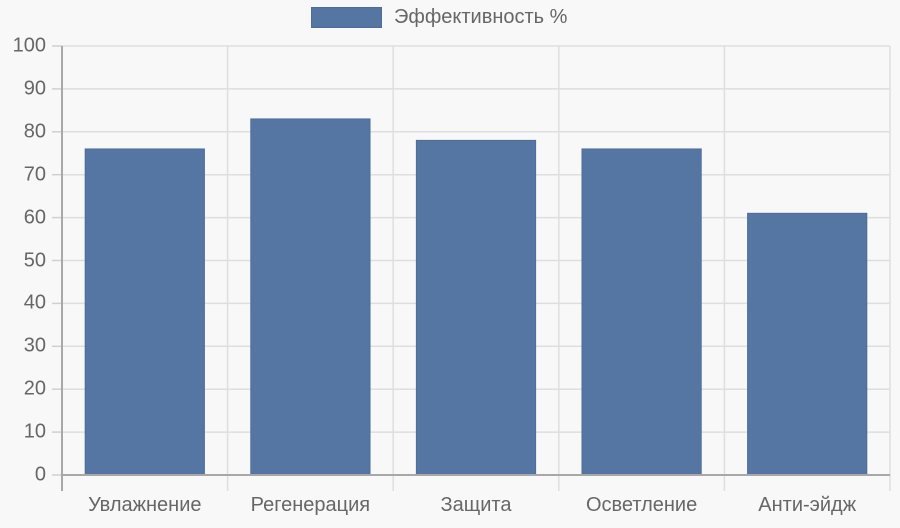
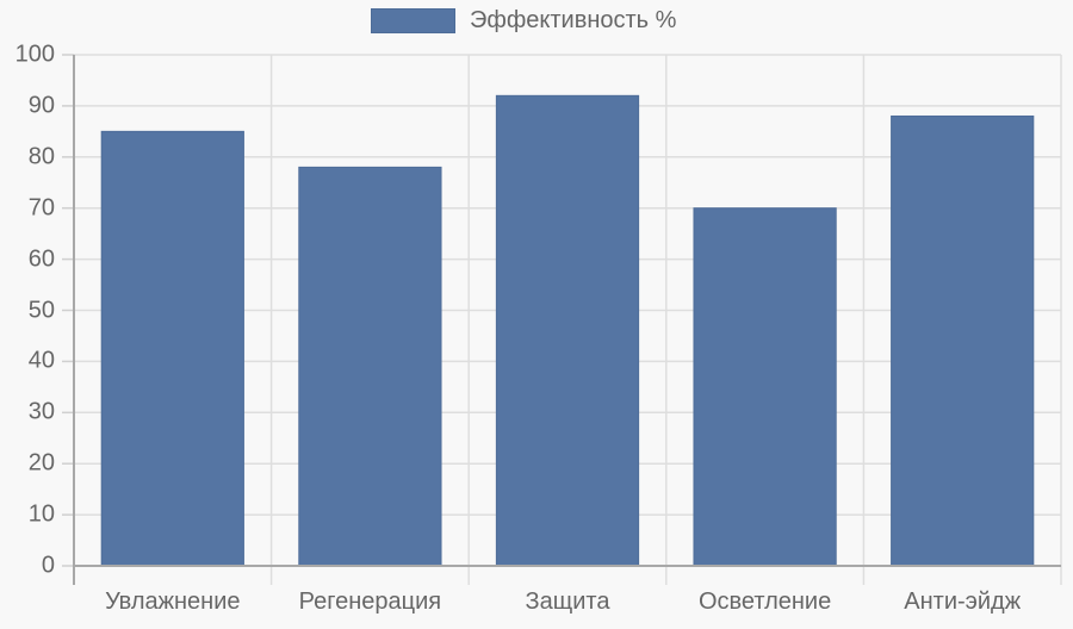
Увлажнение: 76 -> 85
Регенерация: 83 -> 78
Защита: 78 -> 92
Осветление: 76 -> 70
Анти-эйдж: 61 -> 88
